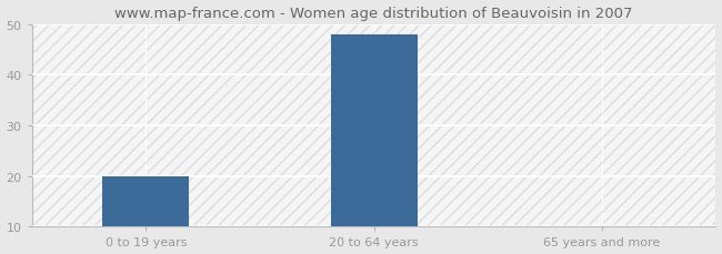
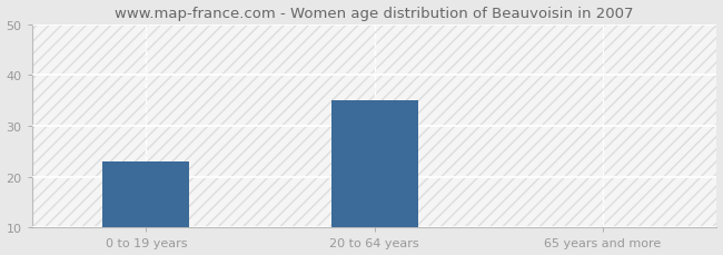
0 to 19 years: 20 -> 23
20 to 64 years: 48 -> 35
